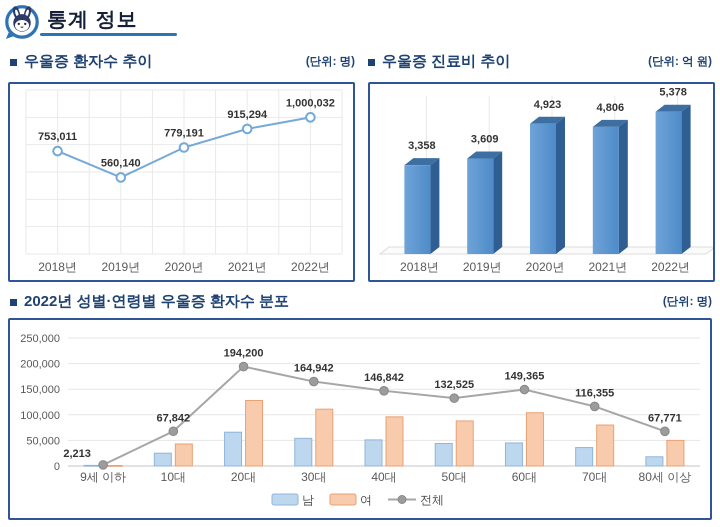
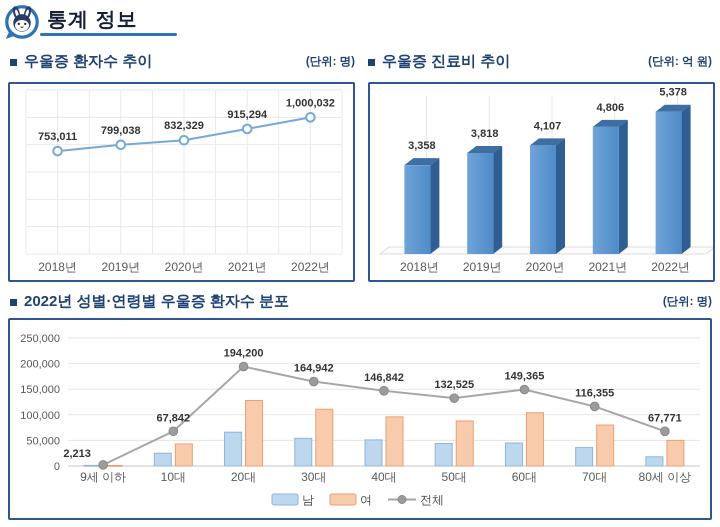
우울증 환자수 추이/2019년: 560,140 -> 799,038
우울증 환자수 추이/2020년: 779,191 -> 832,329
우울증 진료비 추이/2019년: 3,609 -> 3,818
우울증 진료비 추이/2020년: 4,923 -> 4,107
